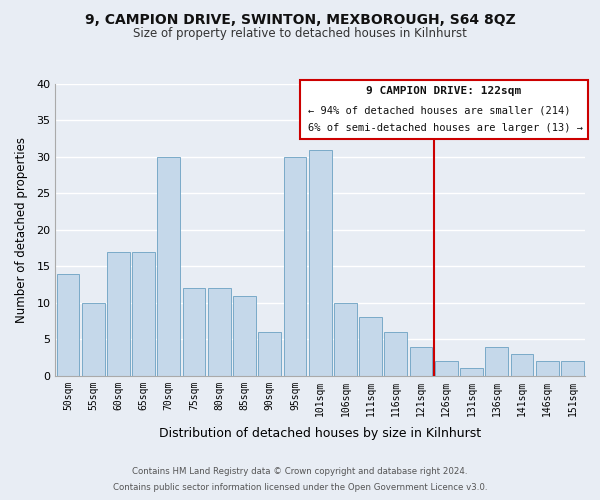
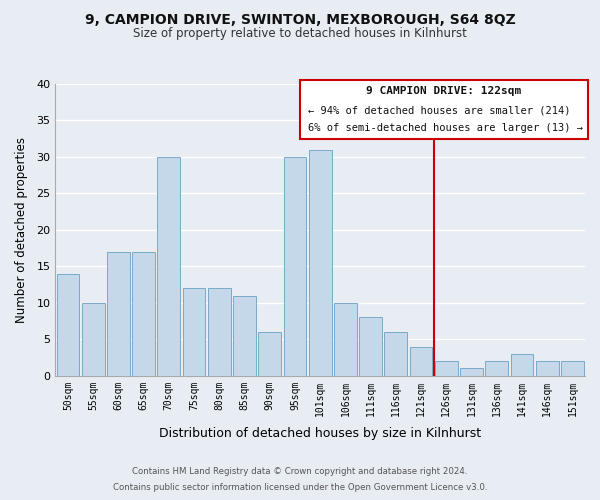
136sqm: 4 -> 2
